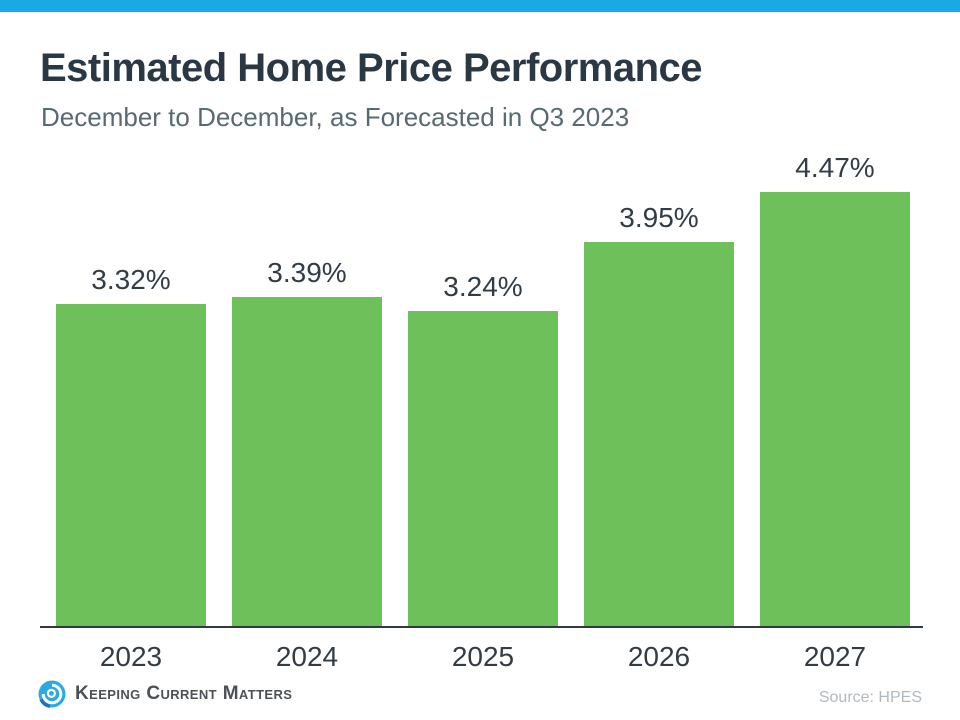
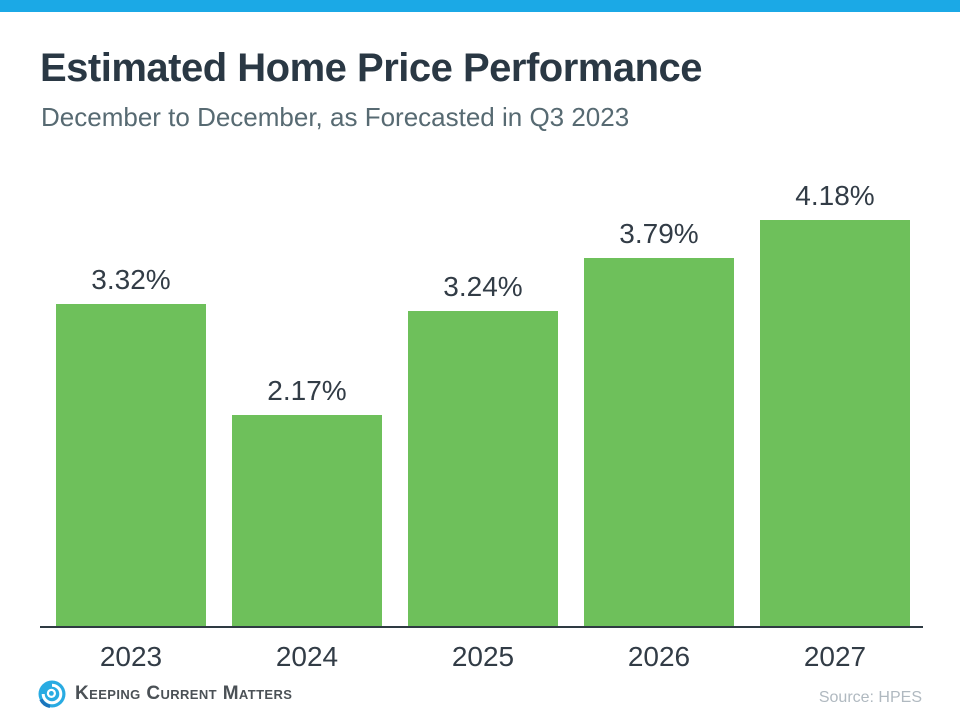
2024: 3.39% -> 2.17%
2026: 3.95% -> 3.79%
2027: 4.47% -> 4.18%
